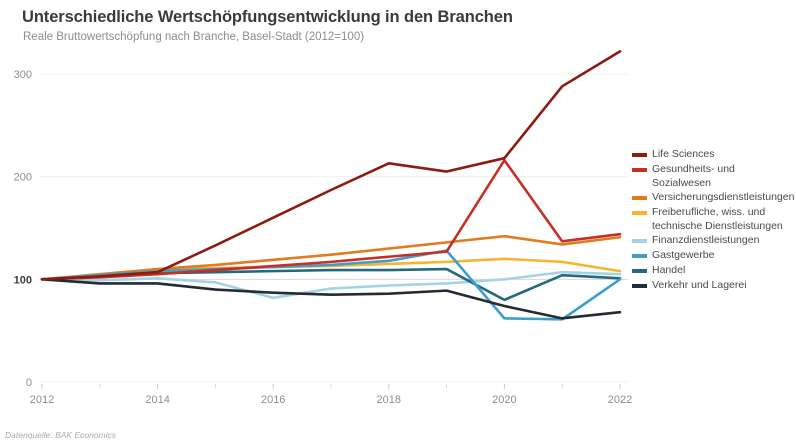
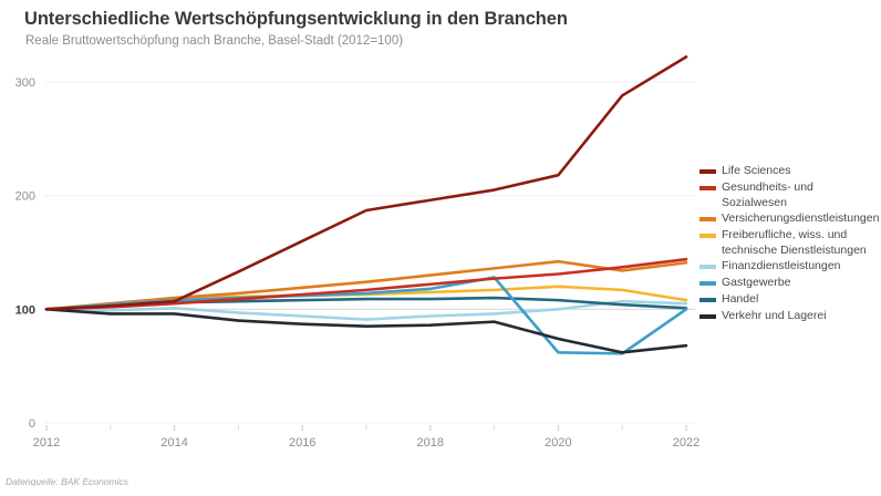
Finanzdienstleistungen/2016: 82 -> 94
Life Sciences/2018: 213 -> 196
Gesundheits- und Sozialwesen/2020: 216 -> 131
Handel/2020: 80 -> 108
